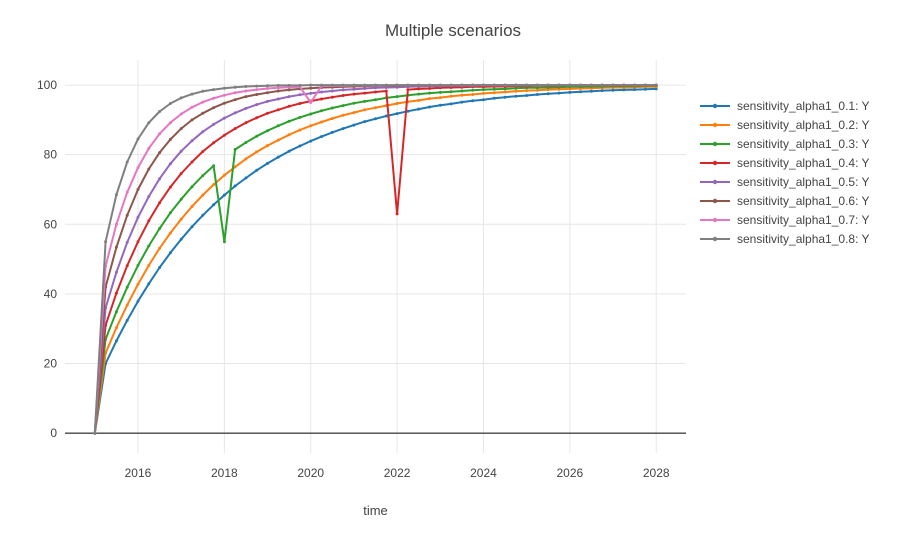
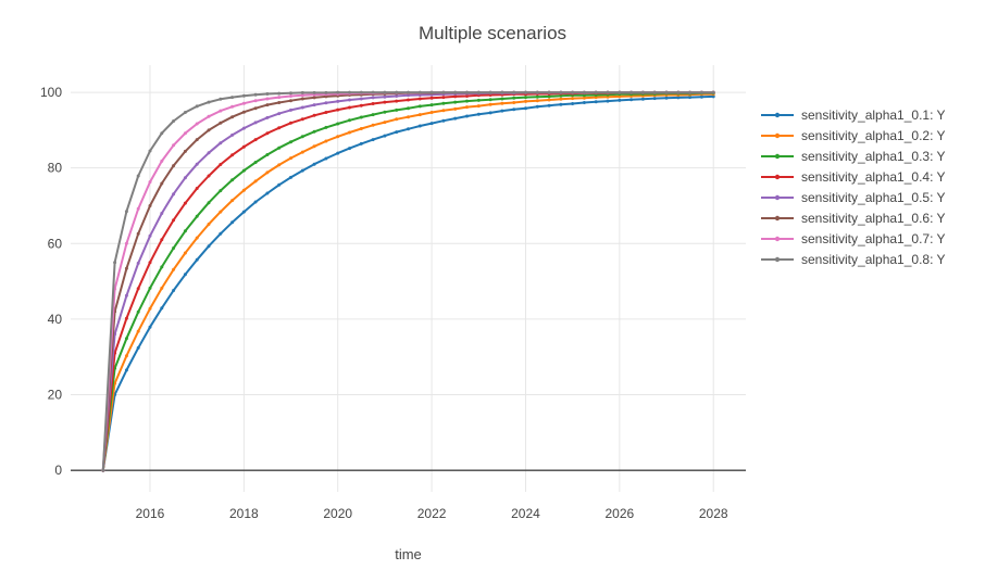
sensitivity_alpha1_0.3: Y/2018: 55 -> 79
sensitivity_alpha1_0.7: Y/2020: 95 -> 100
sensitivity_alpha1_0.4: Y/2022: 63 -> 98
